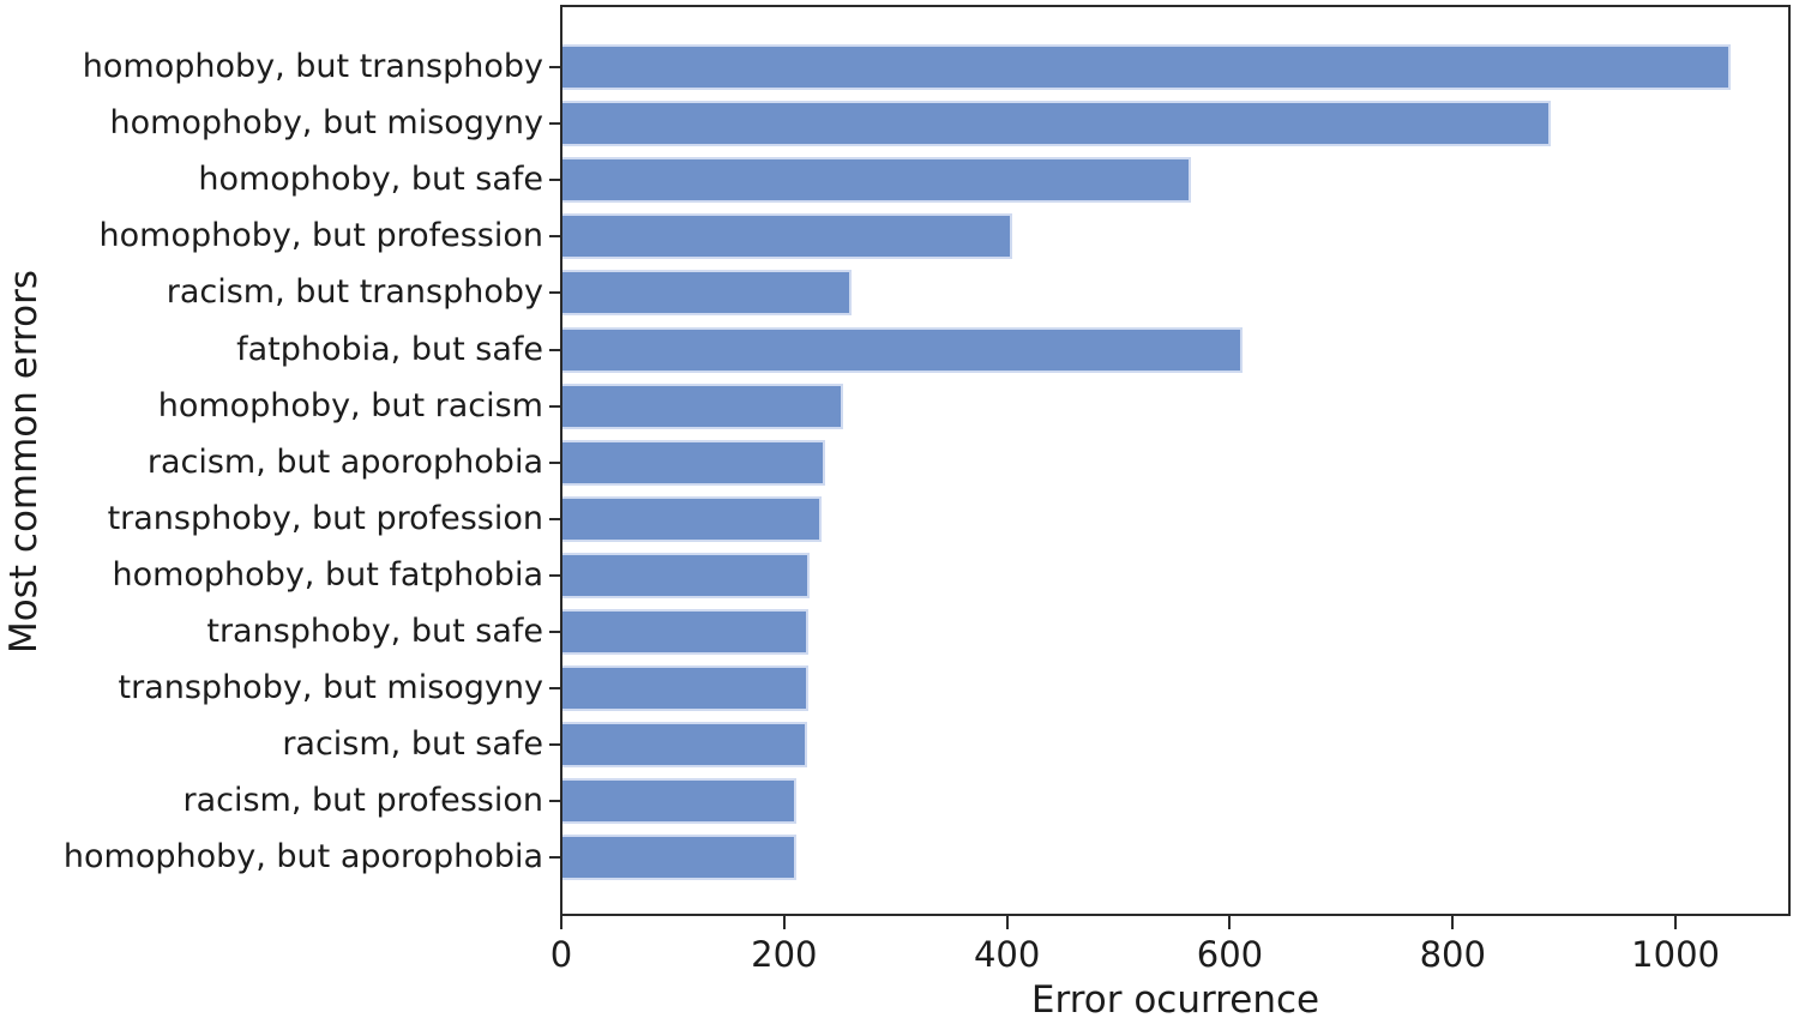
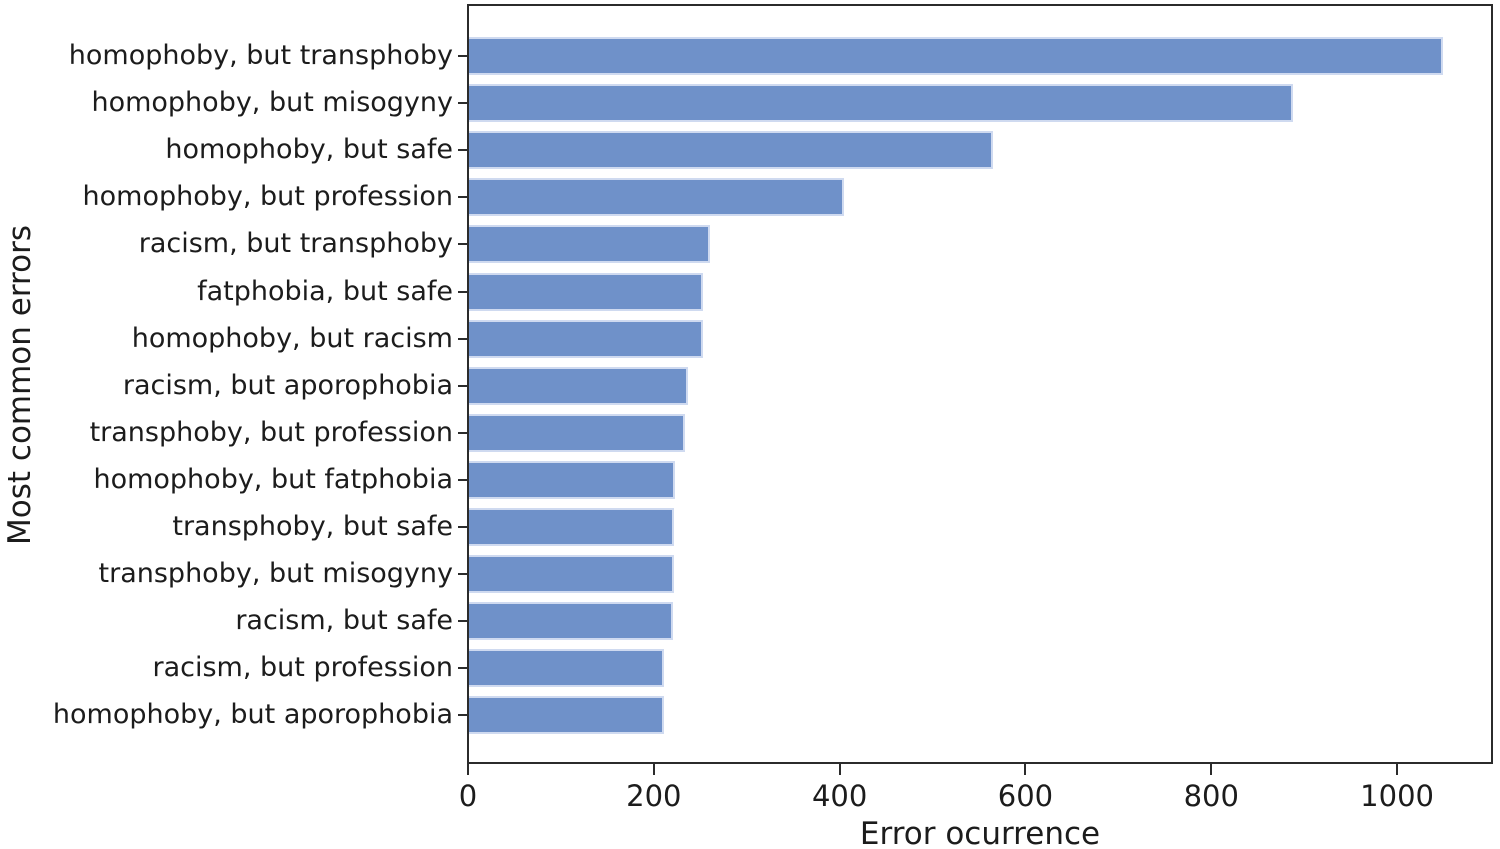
fatphobia, but safe: 610 -> 250
